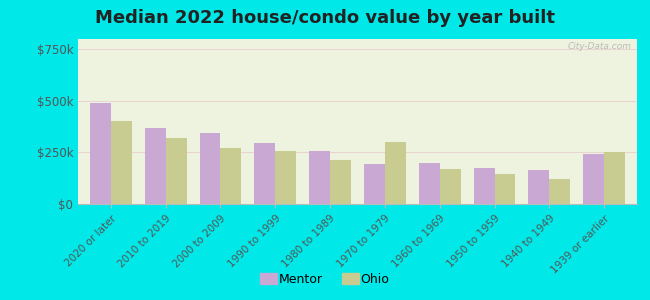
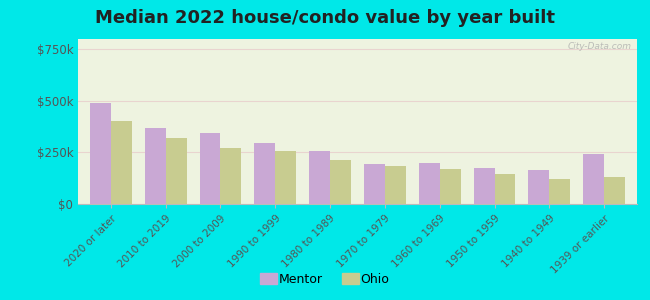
Ohio/1970 to 1979: $300k -> $185k
Ohio/1939 or earlier: $250k -> $130k
